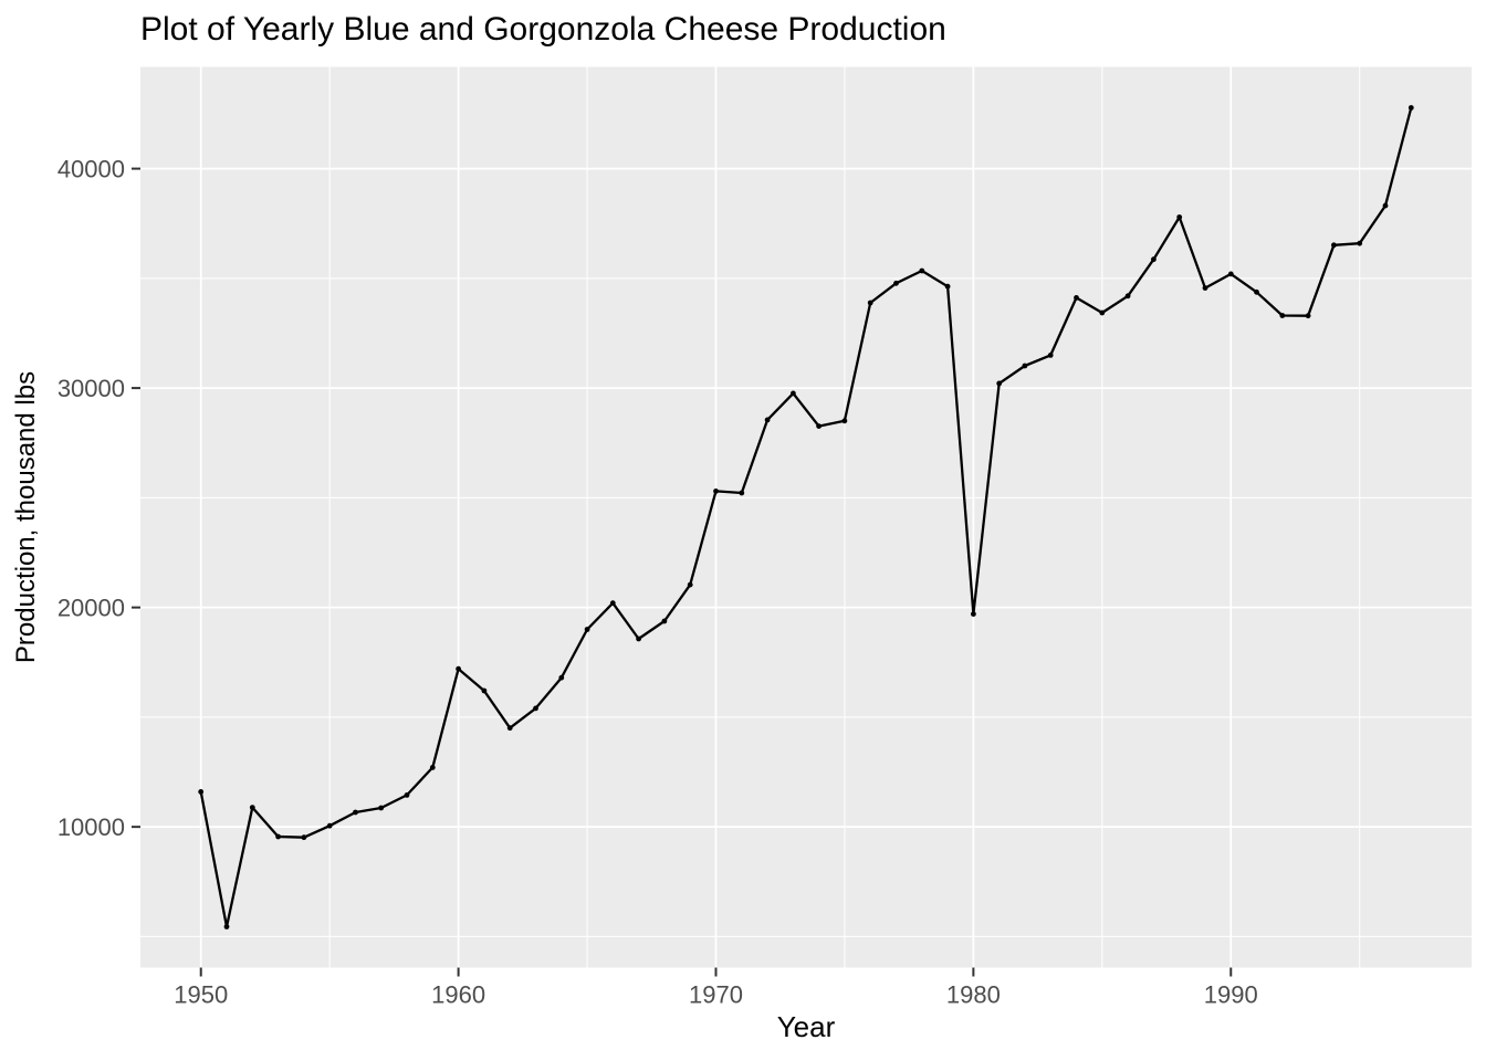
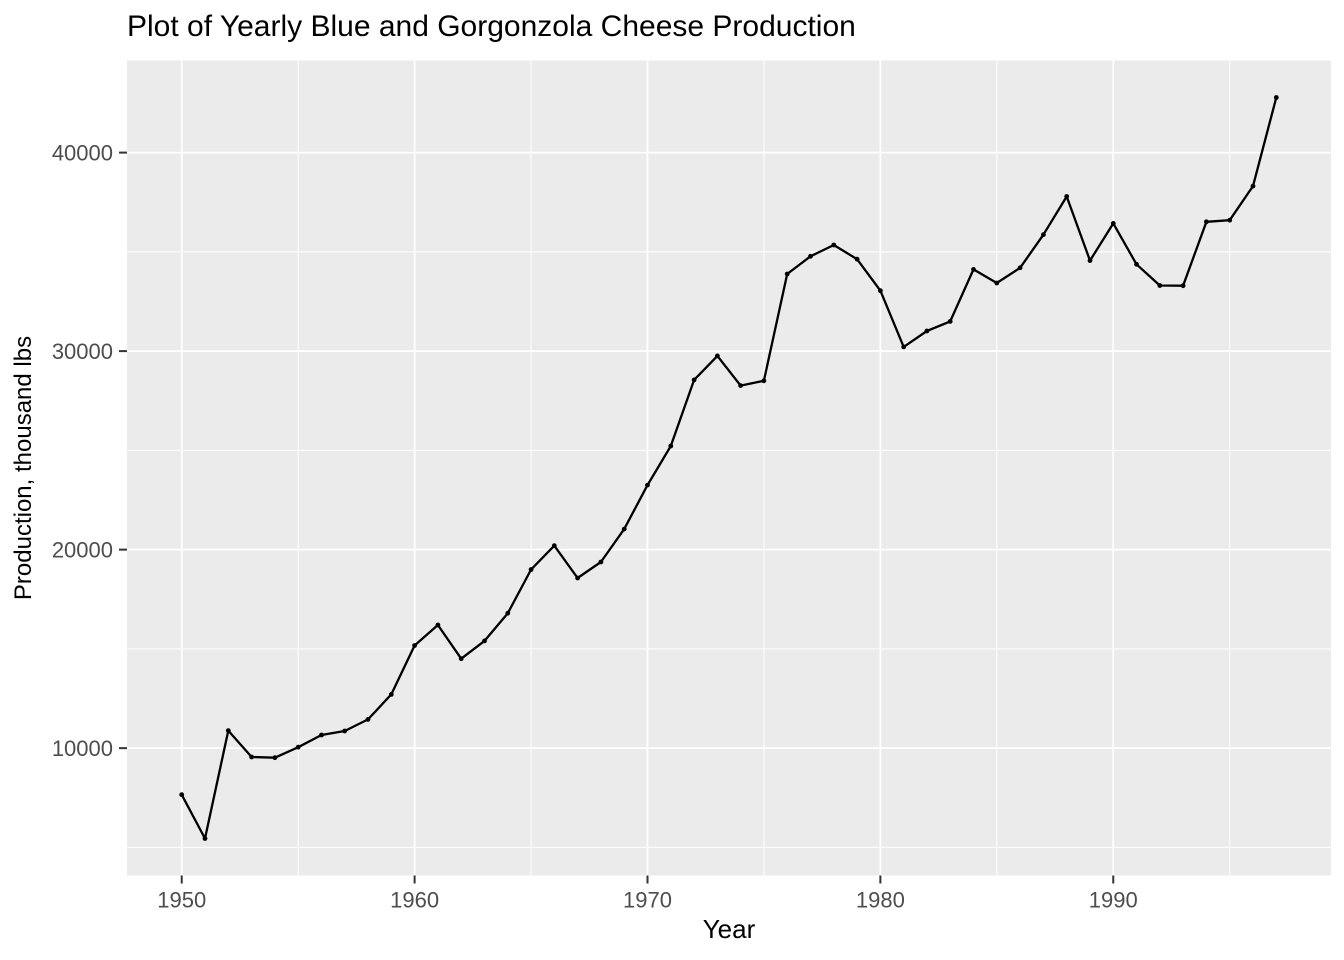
1950: 11600 -> 7700
1960: 17200 -> 15200
1970: 25300 -> 23200
1980: 19700 -> 33000
1990: 35200 -> 36400
